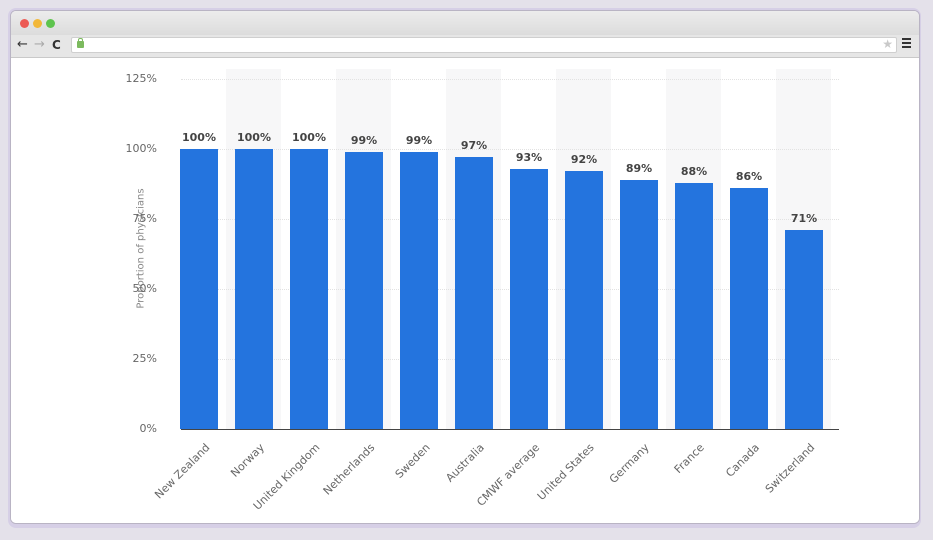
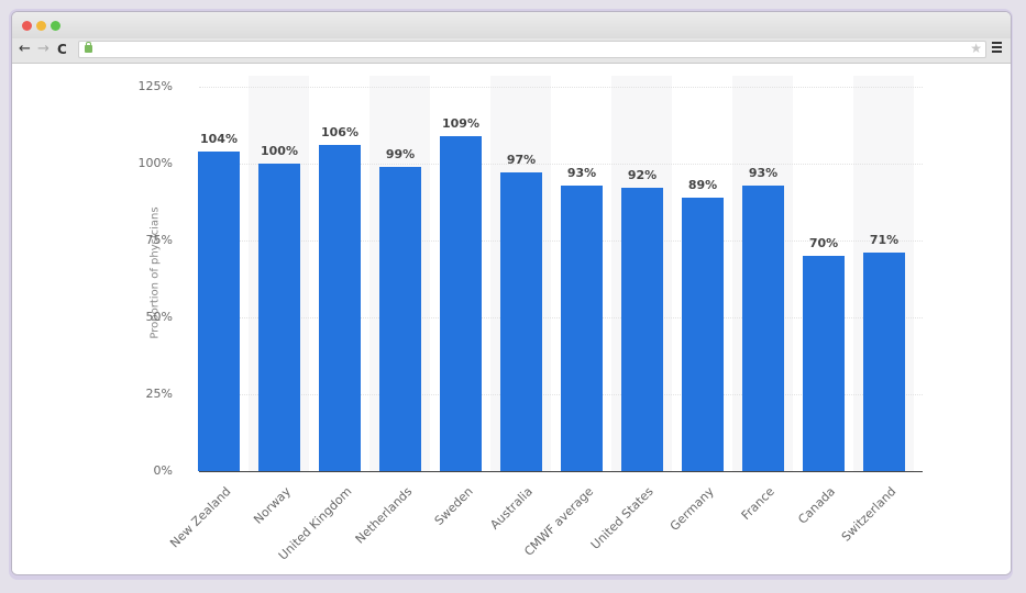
New Zealand: 100% -> 104%
United Kingdom: 100% -> 106%
Sweden: 99% -> 109%
France: 88% -> 93%
Canada: 86% -> 70%
